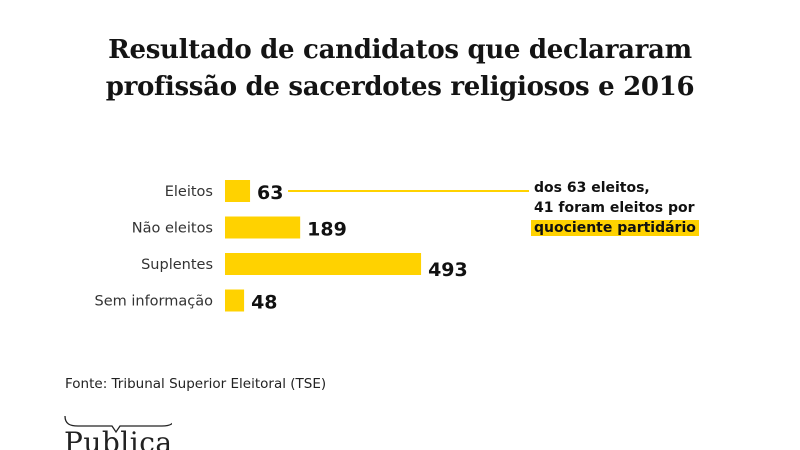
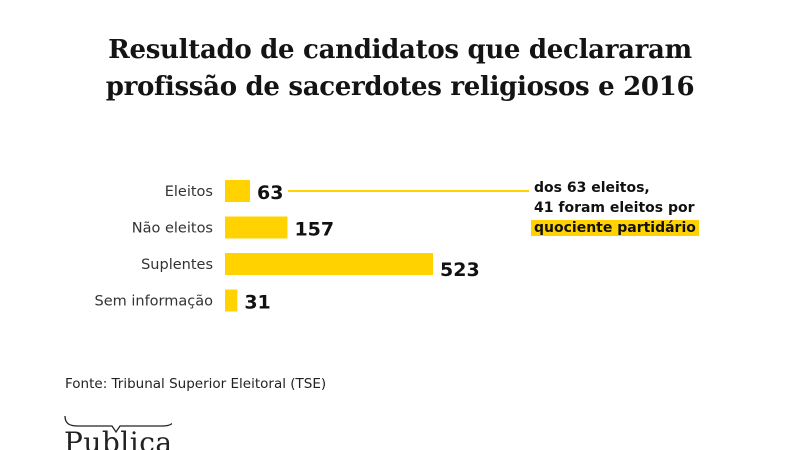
Não eleitos: 189 -> 157
Suplentes: 493 -> 523
Sem informação: 48 -> 31
